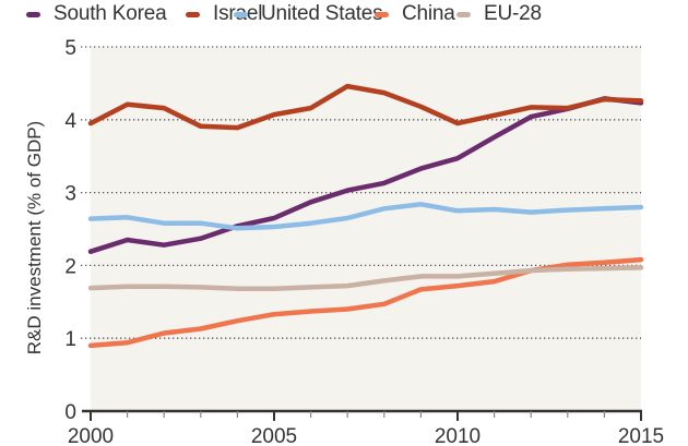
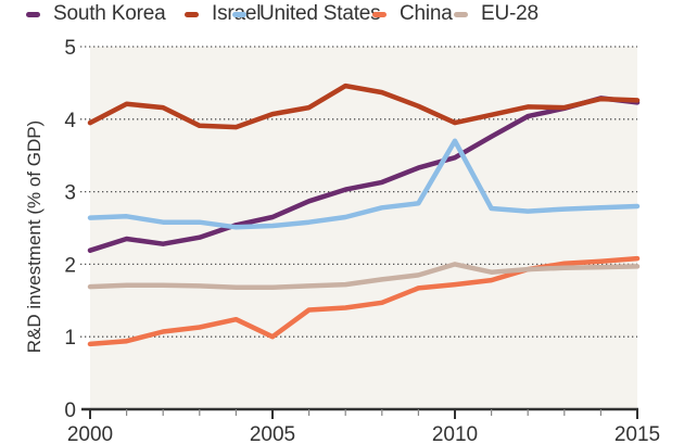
China/2005: 1.3 -> 1.0
United States/2010: 2.8 -> 3.7
EU-28/2010: 1.9 -> 2.0
